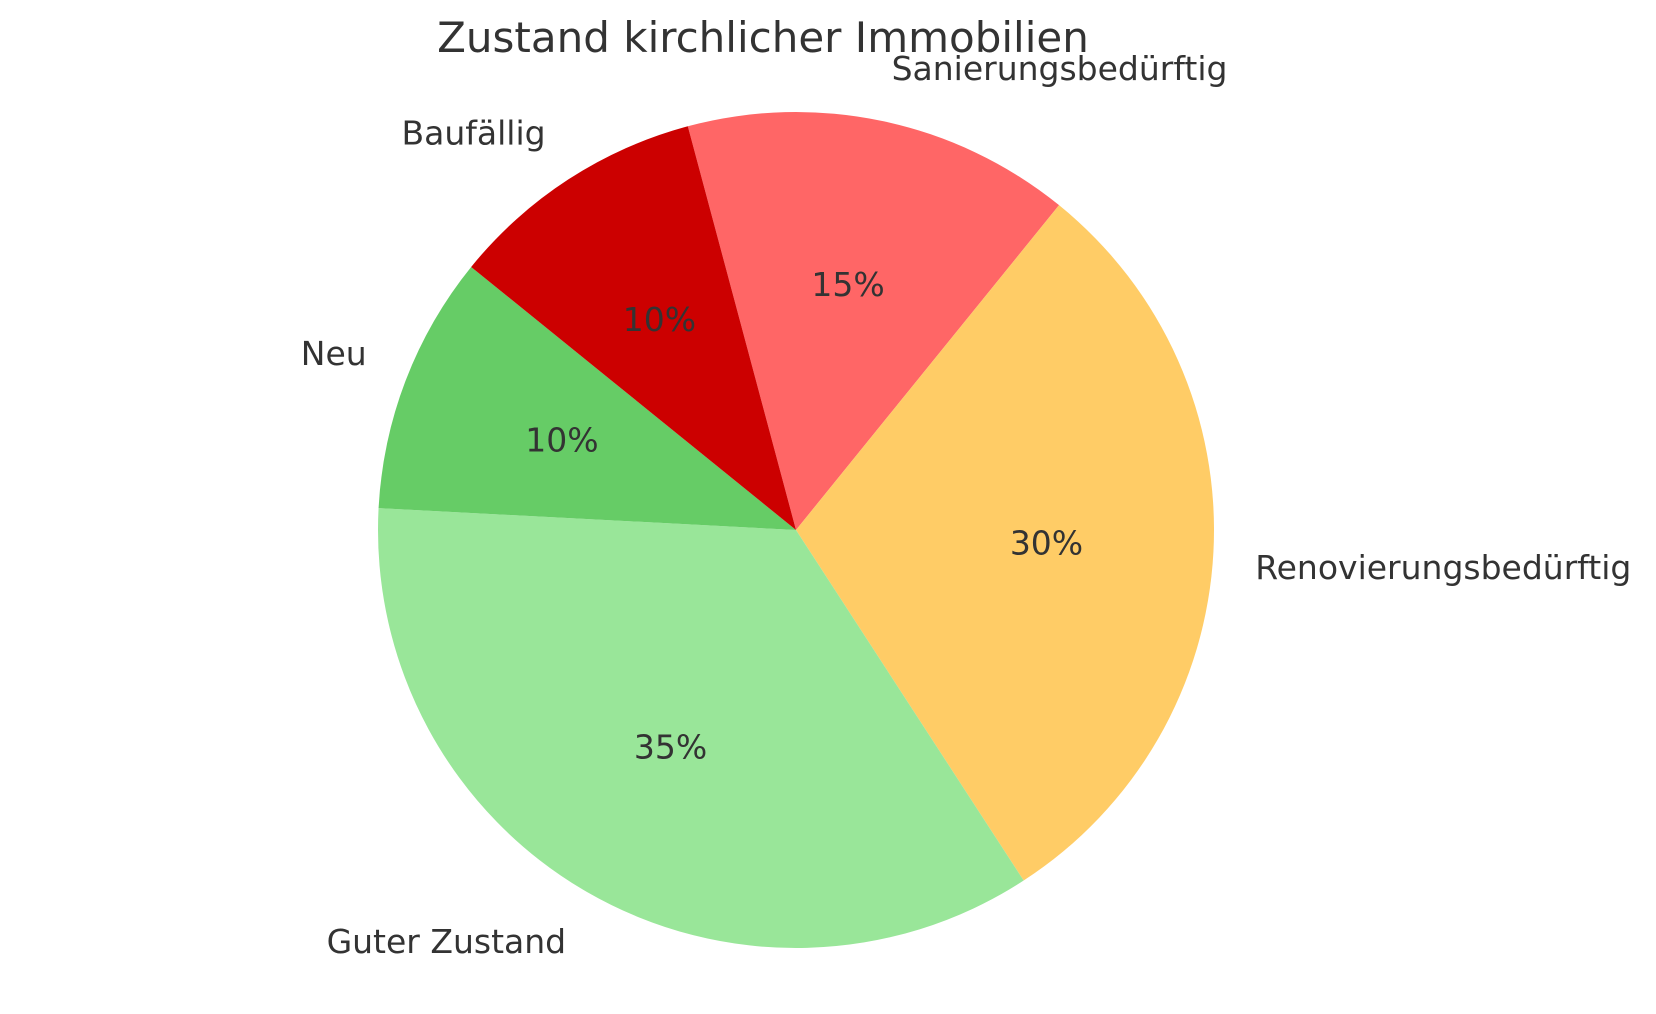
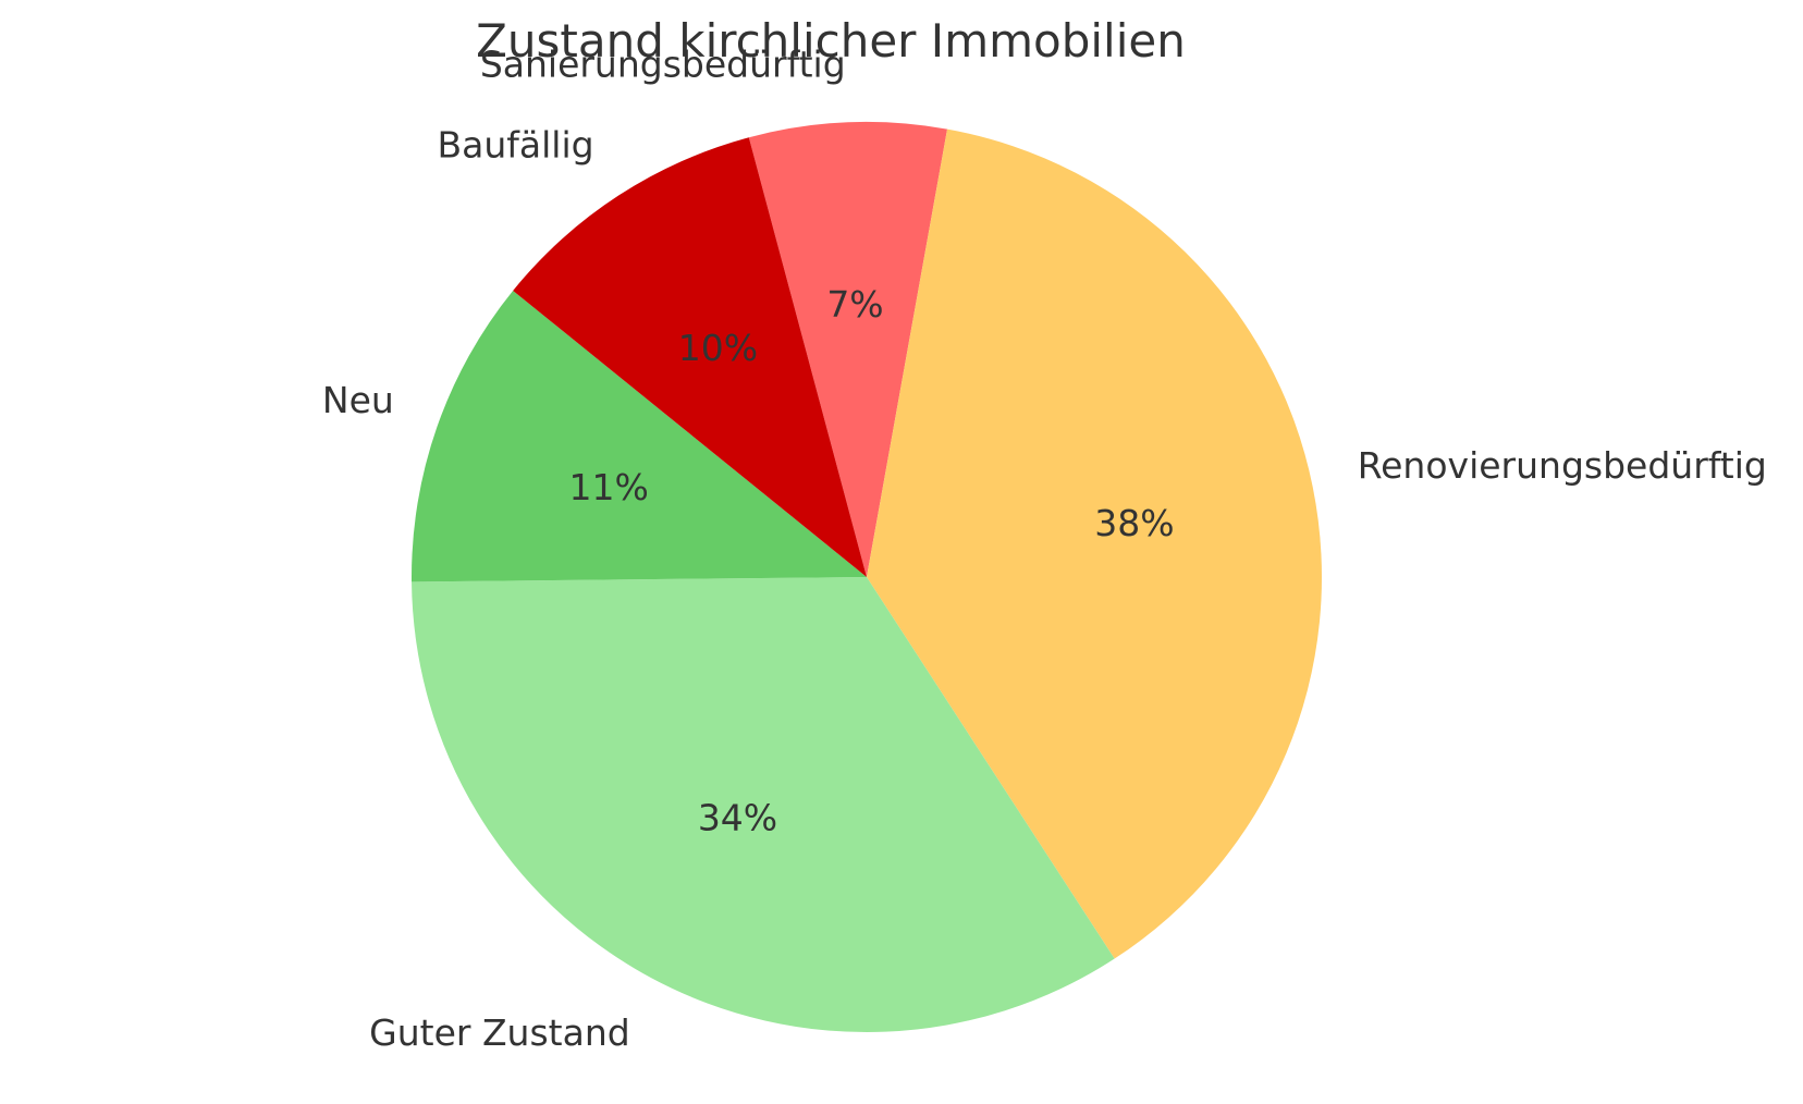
Sanierungsbedürftig: 15% -> 7%
Renovierungsbedürftig: 30% -> 38%
Guter Zustand: 35% -> 34%
Neu: 10% -> 11%
